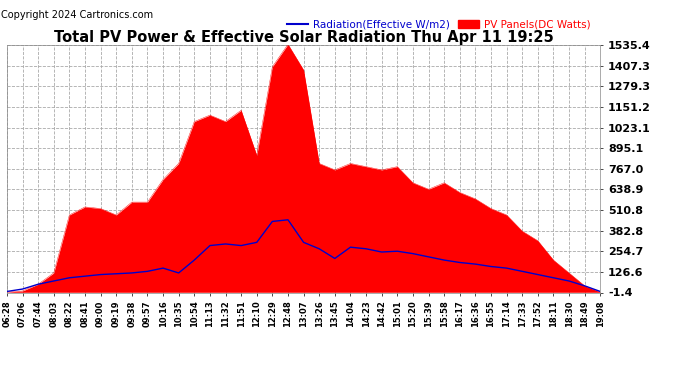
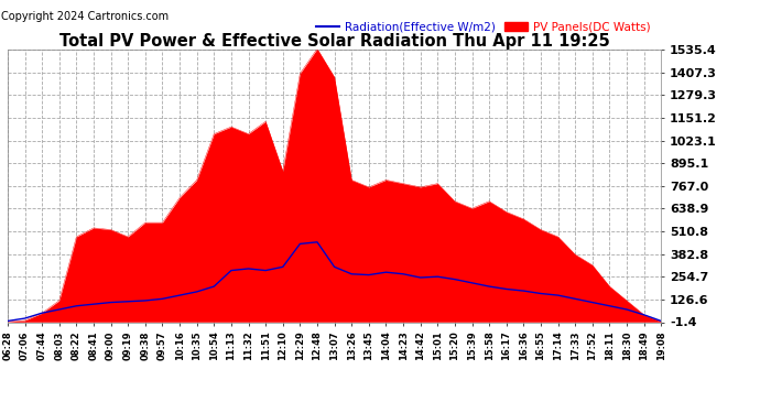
Radiation(Effective W/m2)/10:35: 120 -> 170
Radiation(Effective W/m2)/13:45: 210 -> 260
